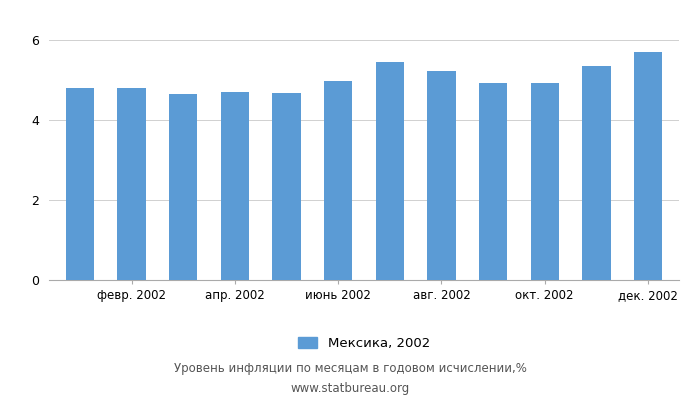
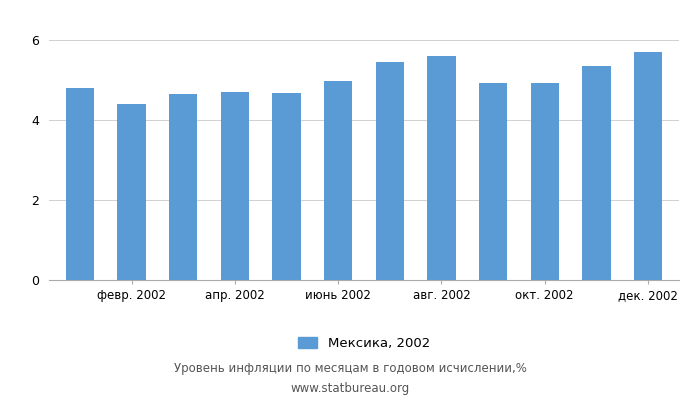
февр. 2002: 4.80 -> 4.40
авг. 2002: 5.22 -> 5.60
